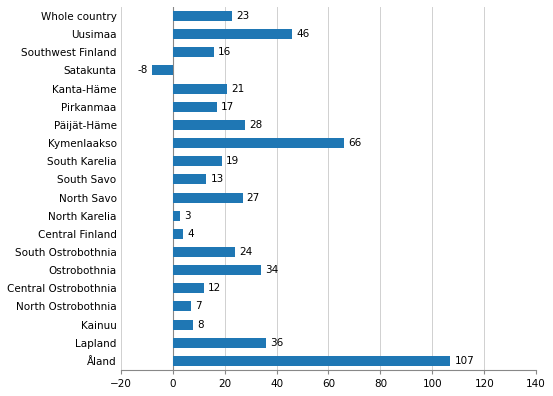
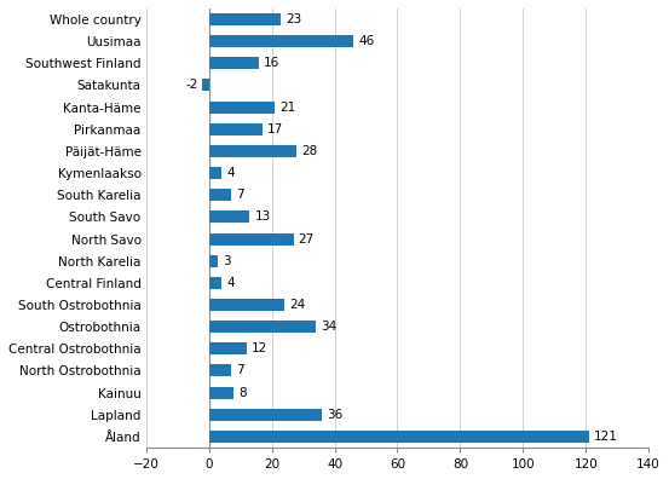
Satakunta: -8 -> -2
Kymenlaakso: 66 -> 4
South Karelia: 19 -> 7
Åland: 107 -> 121
